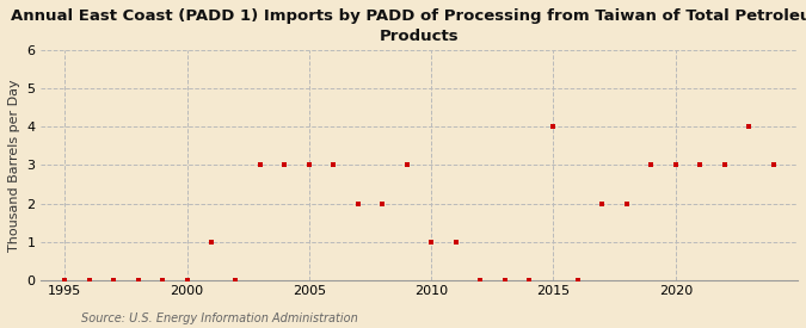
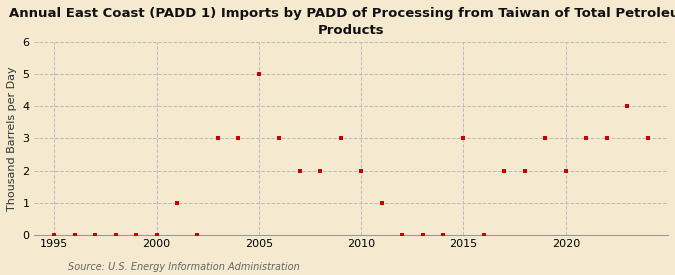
2005: 3 -> 5
2010: 1 -> 2
2015: 4 -> 3
2020: 3 -> 2
